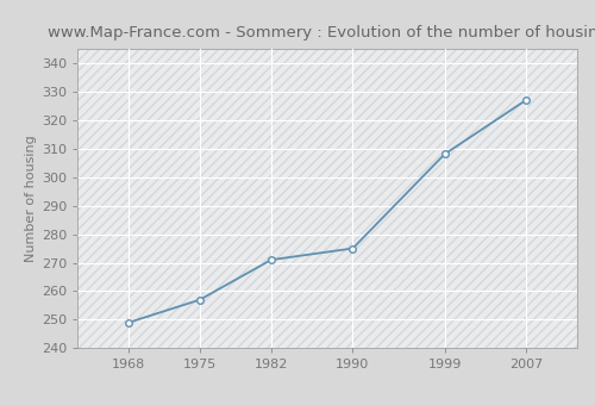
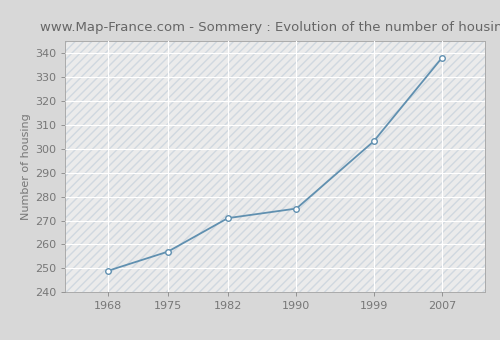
1999: 308 -> 303
2007: 327 -> 338
